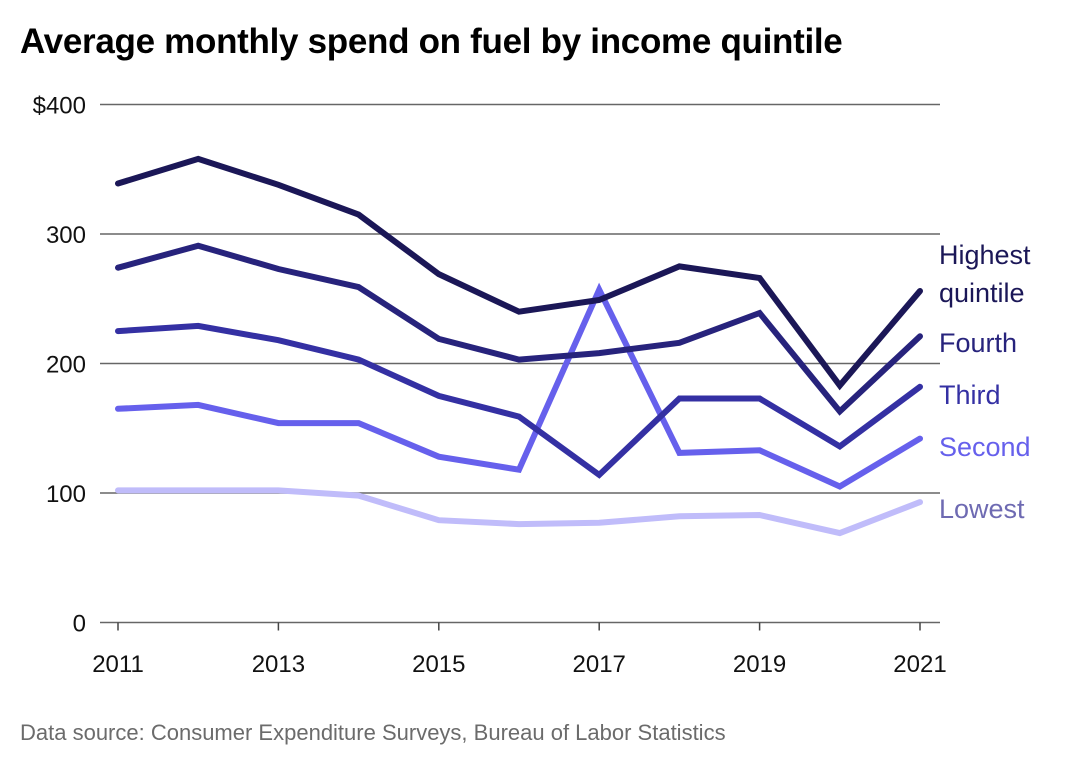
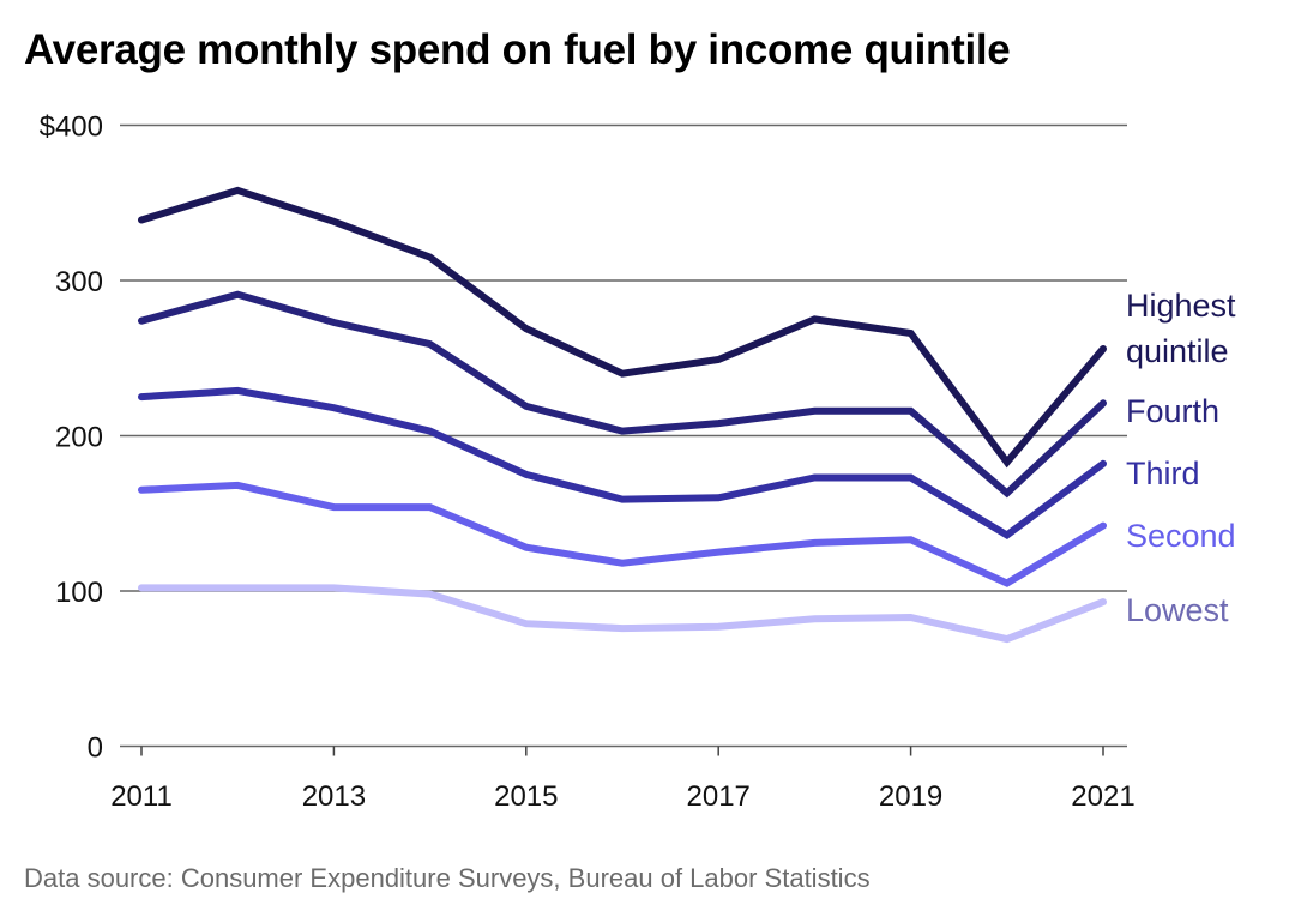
Third/2017: $114 -> $160
Second/2017: $257 -> $125
Fourth/2019: $239 -> $216
